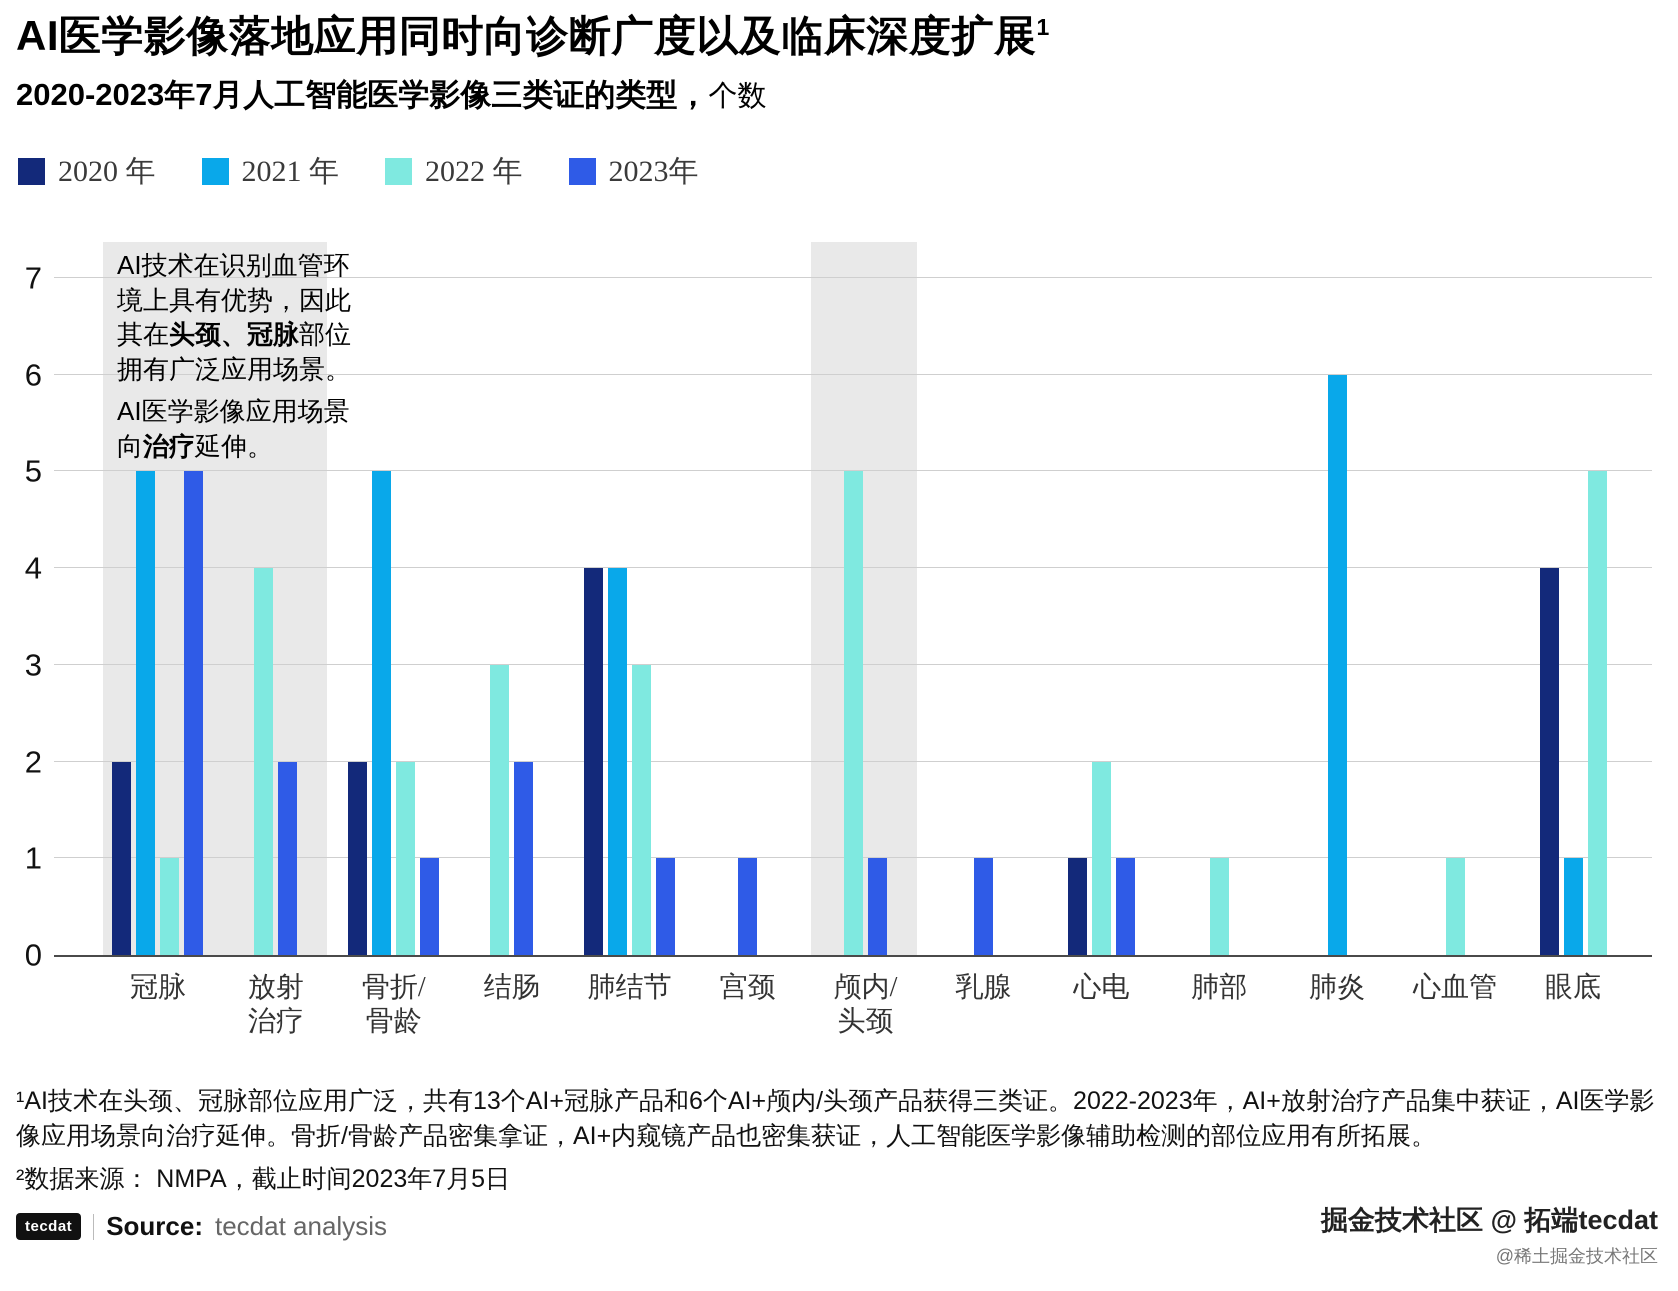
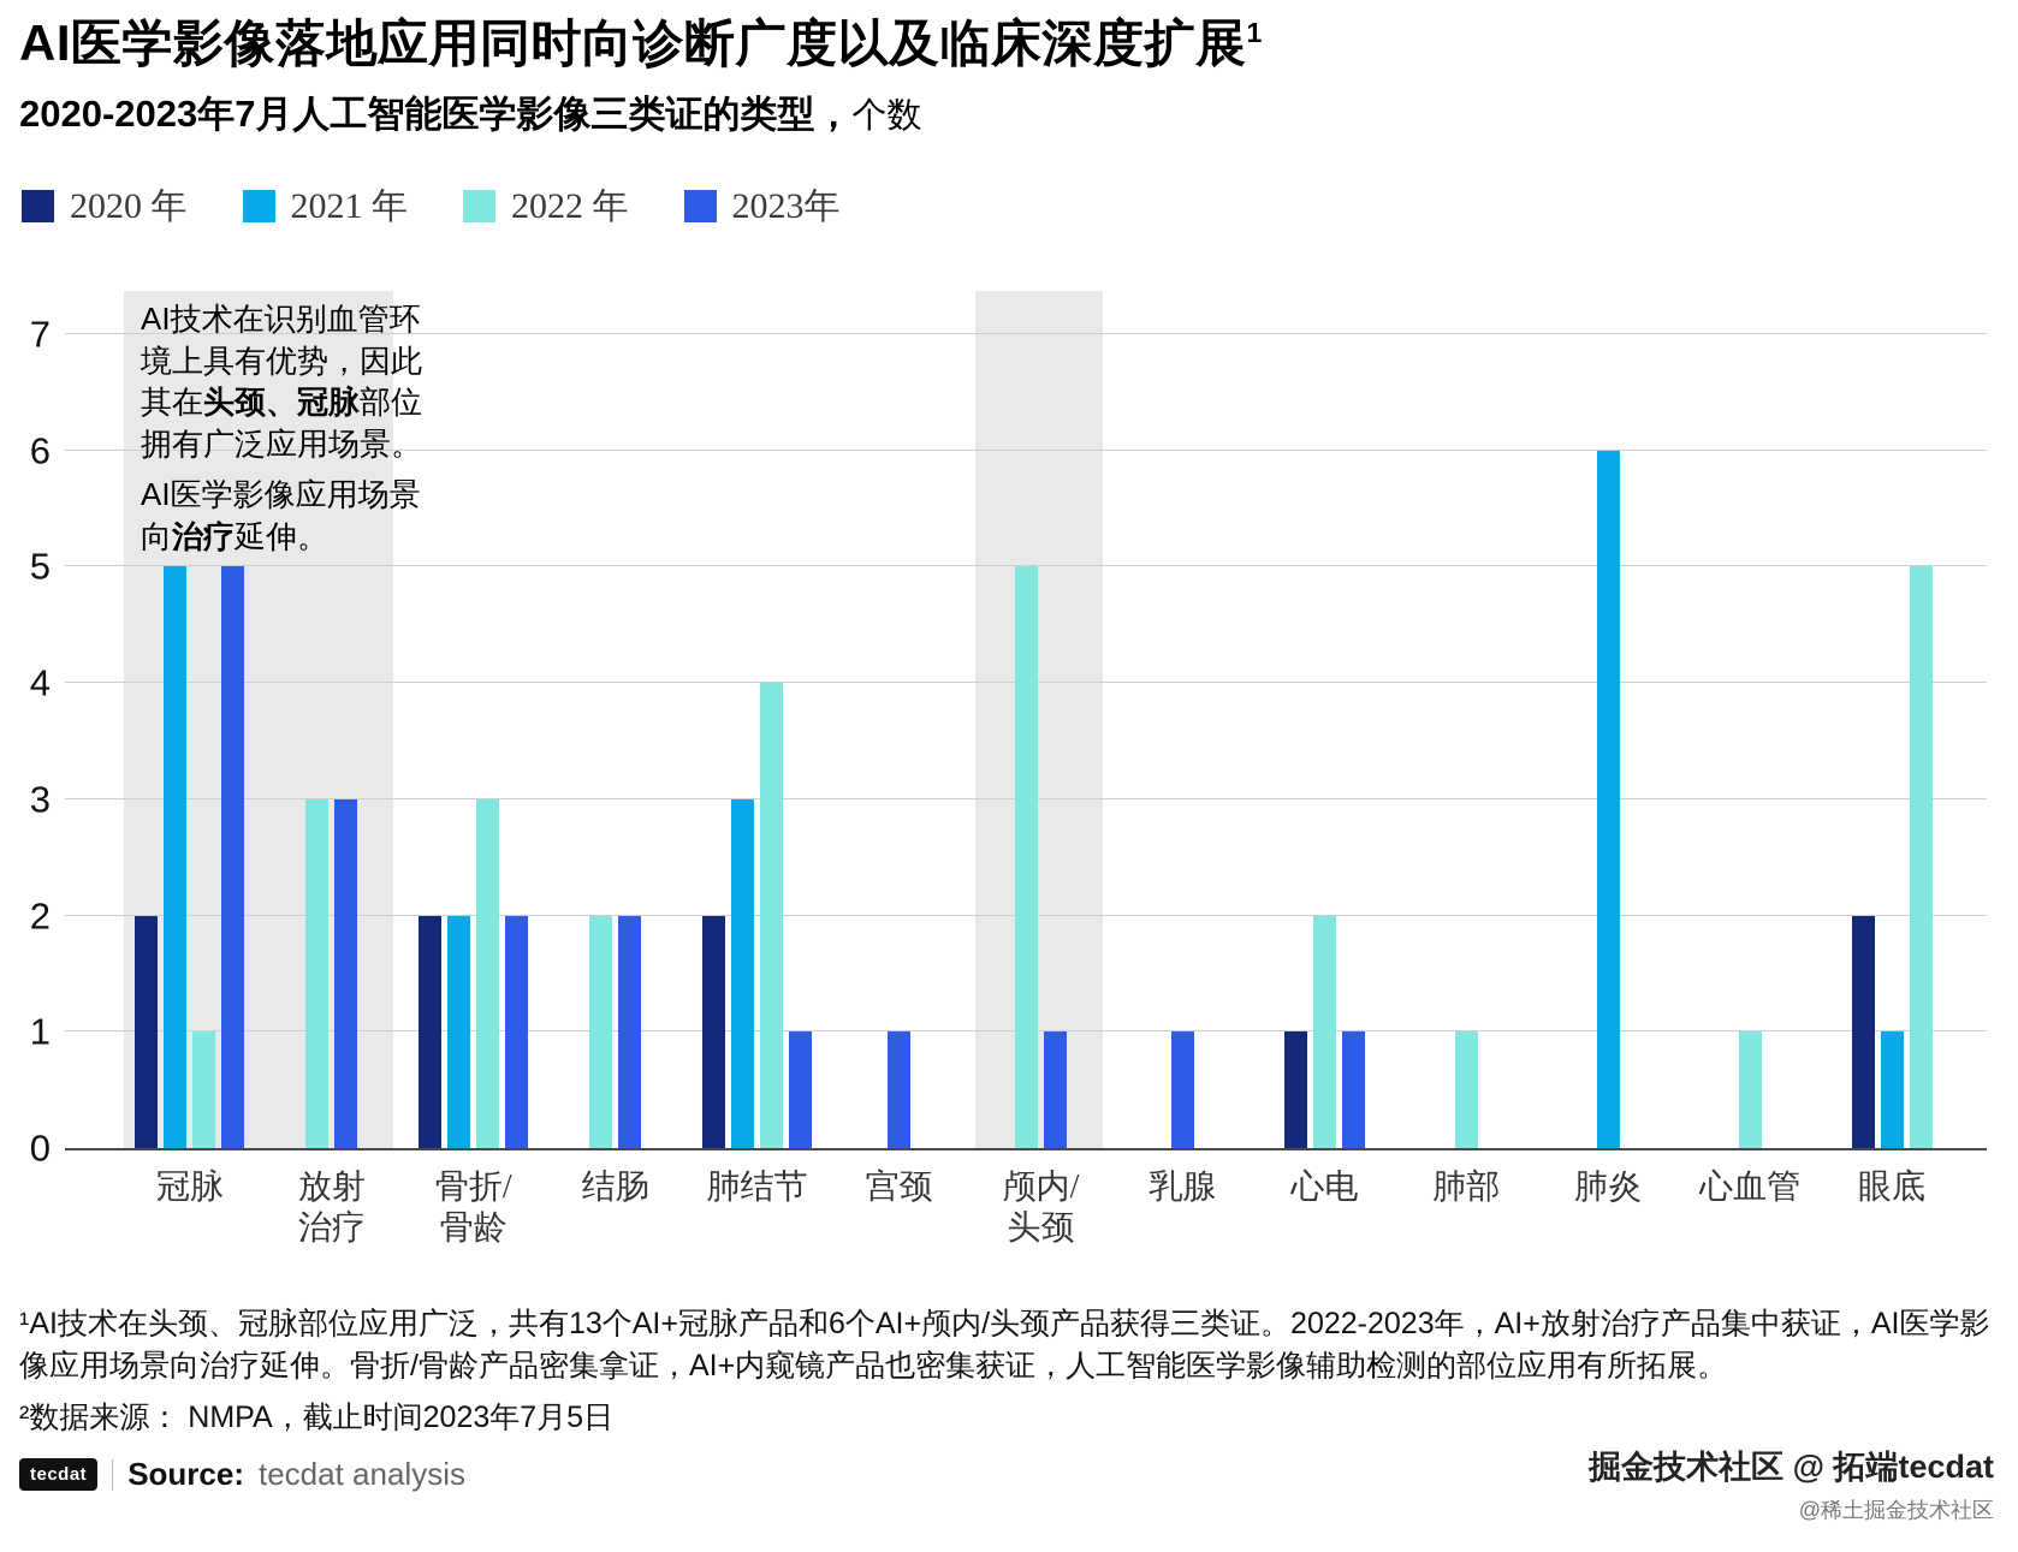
2022 年/放射 治疗: 4 -> 3
2023年/放射 治疗: 2 -> 3
2021 年/骨折/ 骨龄: 5 -> 2
2022 年/骨折/ 骨龄: 2 -> 3
2023年/骨折/ 骨龄: 1 -> 2
2022 年/结肠: 3 -> 2
2020 年/肺结节: 4 -> 2
2021 年/肺结节: 4 -> 3
2022 年/肺结节: 3 -> 4
2020 年/眼底: 4 -> 2
